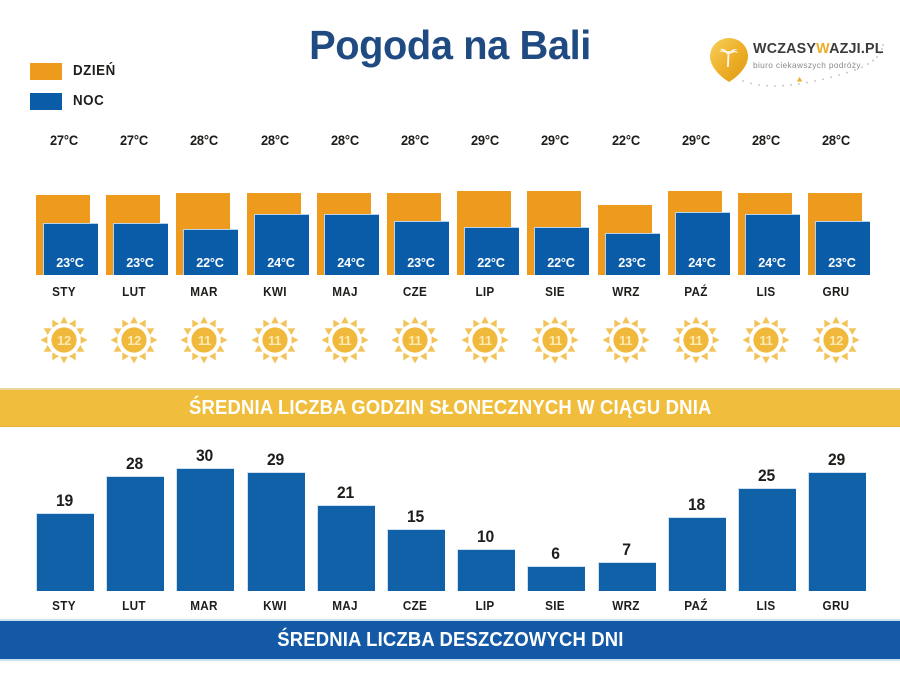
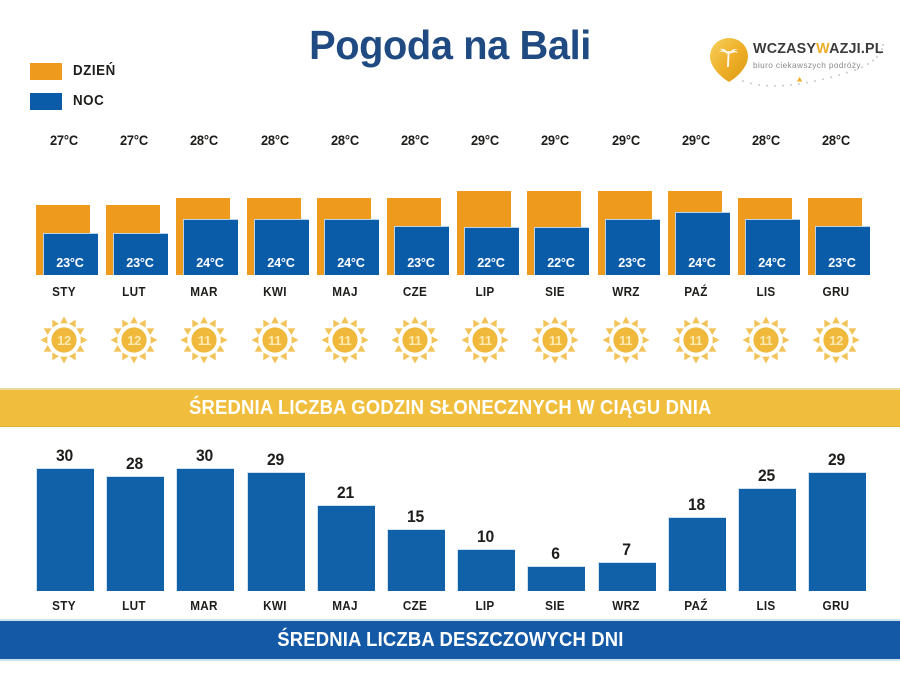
Pogoda na Bali/NOC/MAR: 22°C -> 24°C
Pogoda na Bali/DZIEŃ/WRZ: 22°C -> 29°C
ŚREDNIA LICZBA DESZCZOWYCH DNI/STY: 19 -> 30
